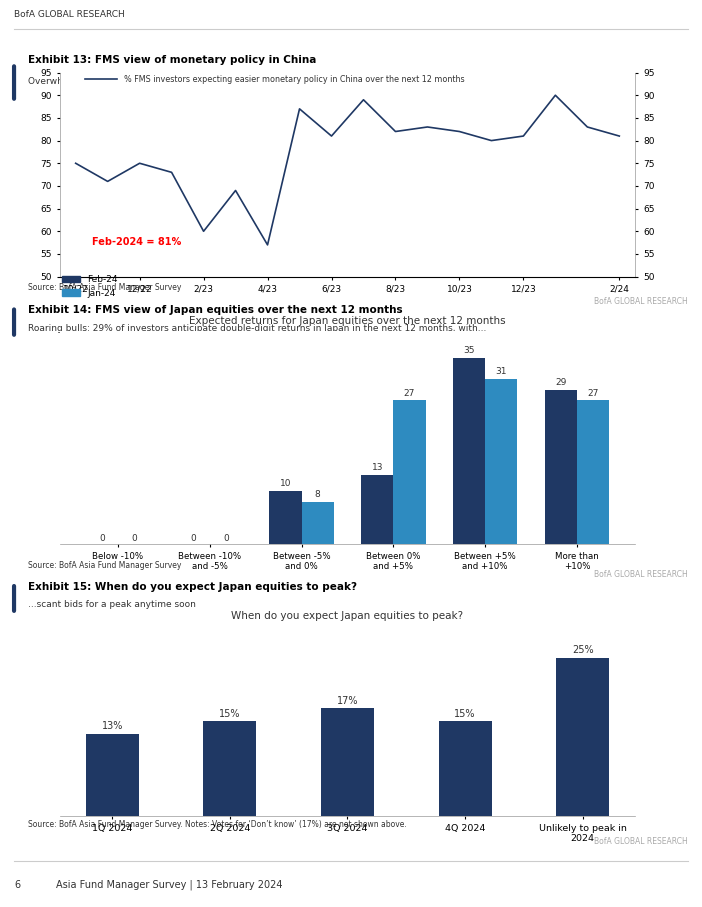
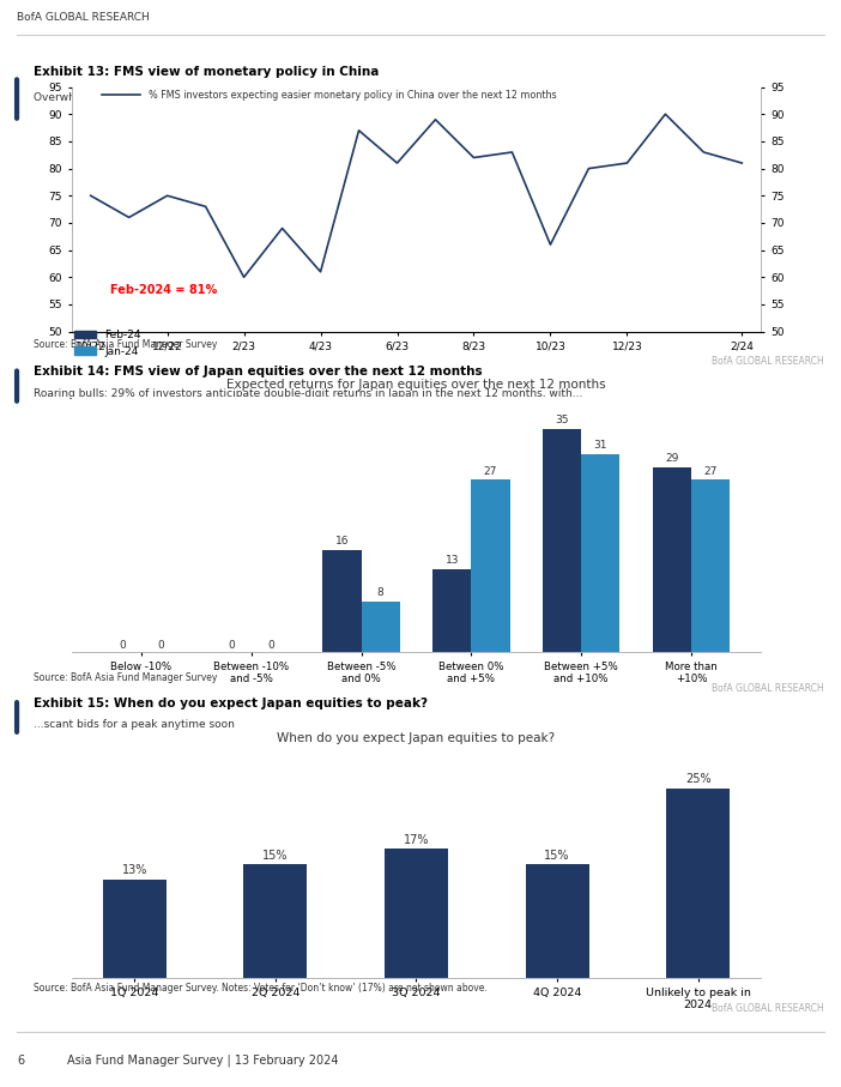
4/23: 57 -> 61
10/23: 82 -> 66
Feb-24/Between -5% and 0%: 10 -> 16
